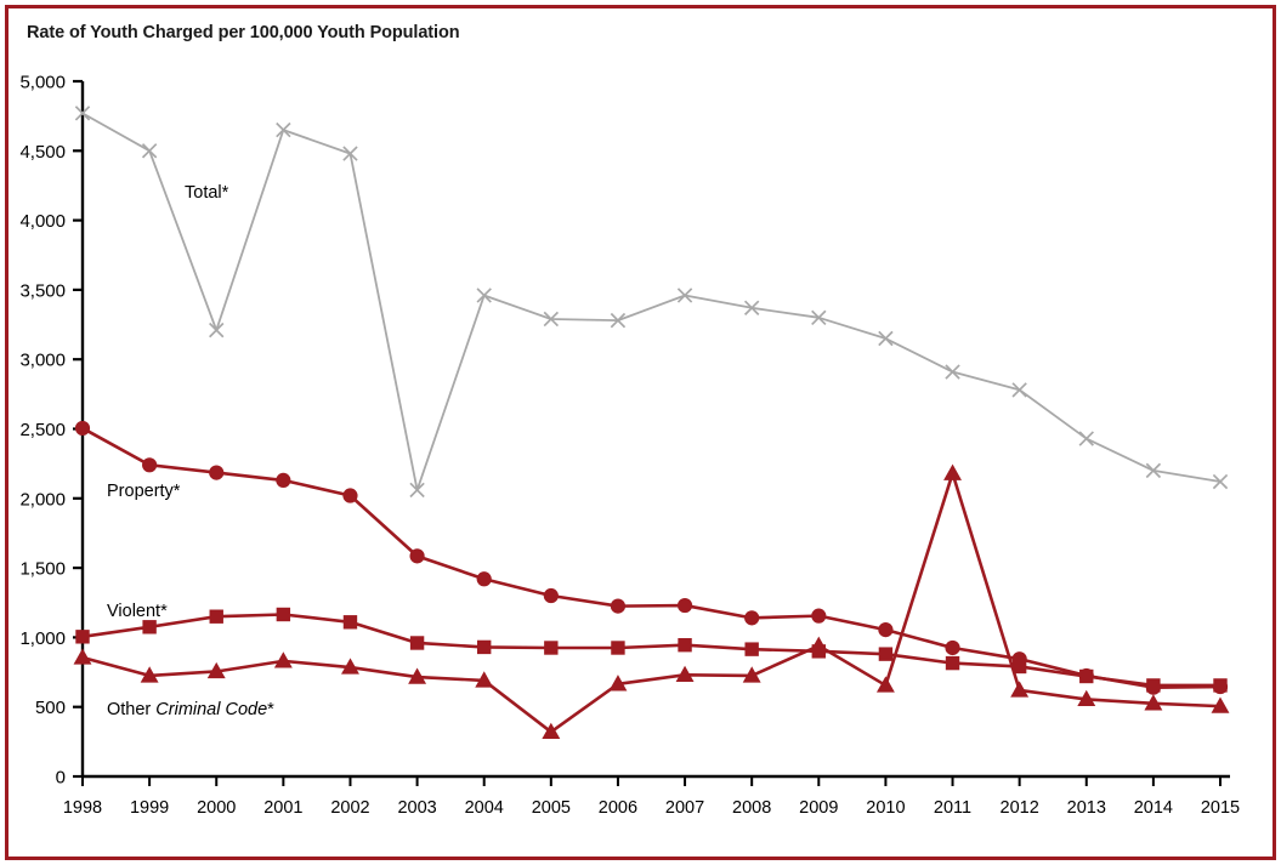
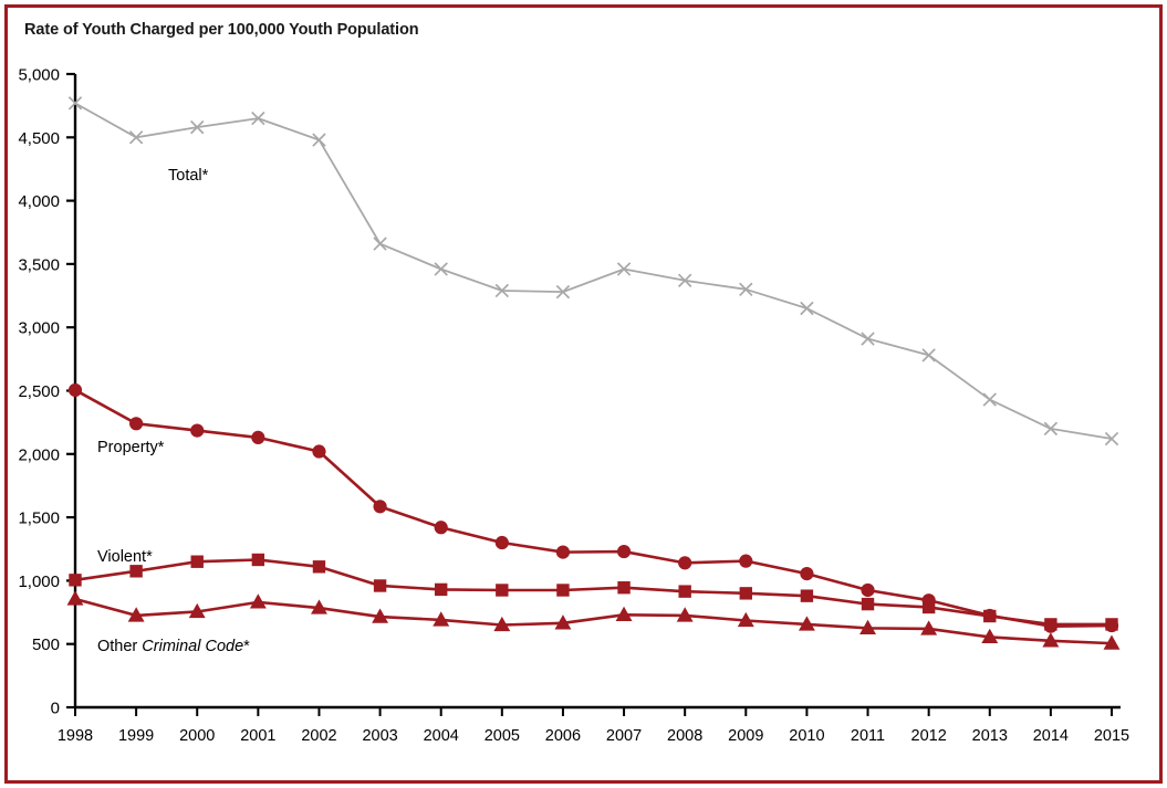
Total*/2000: 3210 -> 4580
Total*/2003: 2060 -> 3660
Other Criminal Code*/2005: 320 -> 650
Other Criminal Code*/2009: 940 -> 680
Other Criminal Code*/2011: 2180 -> 620
